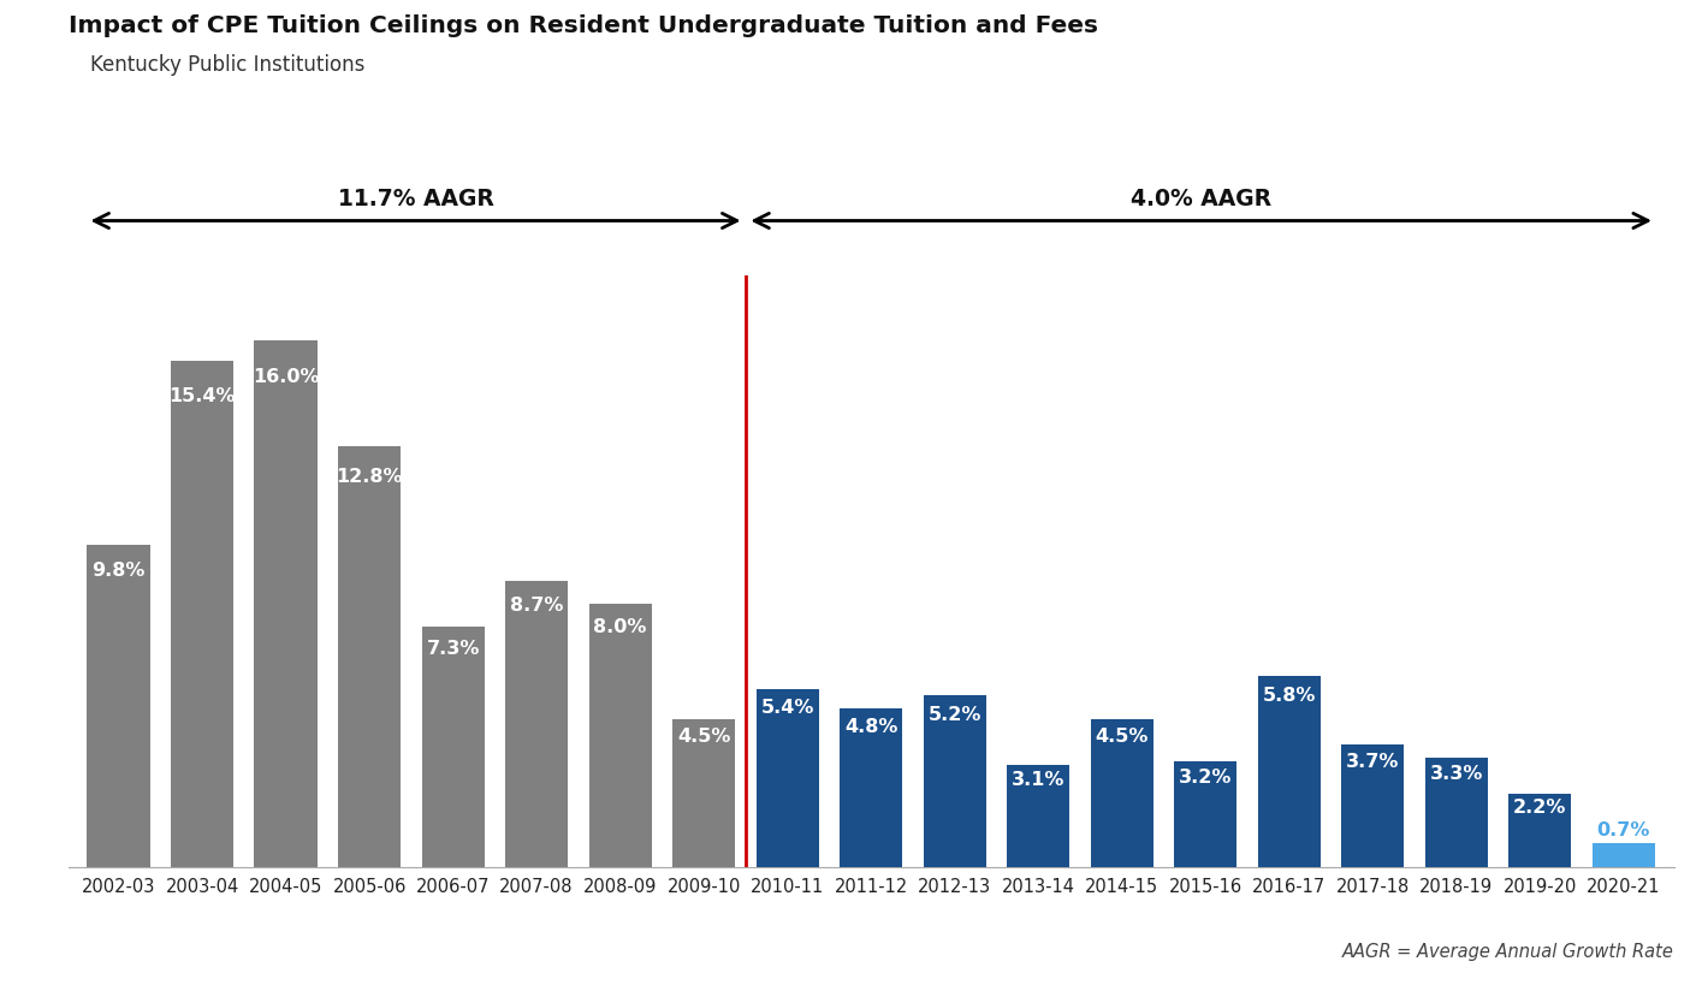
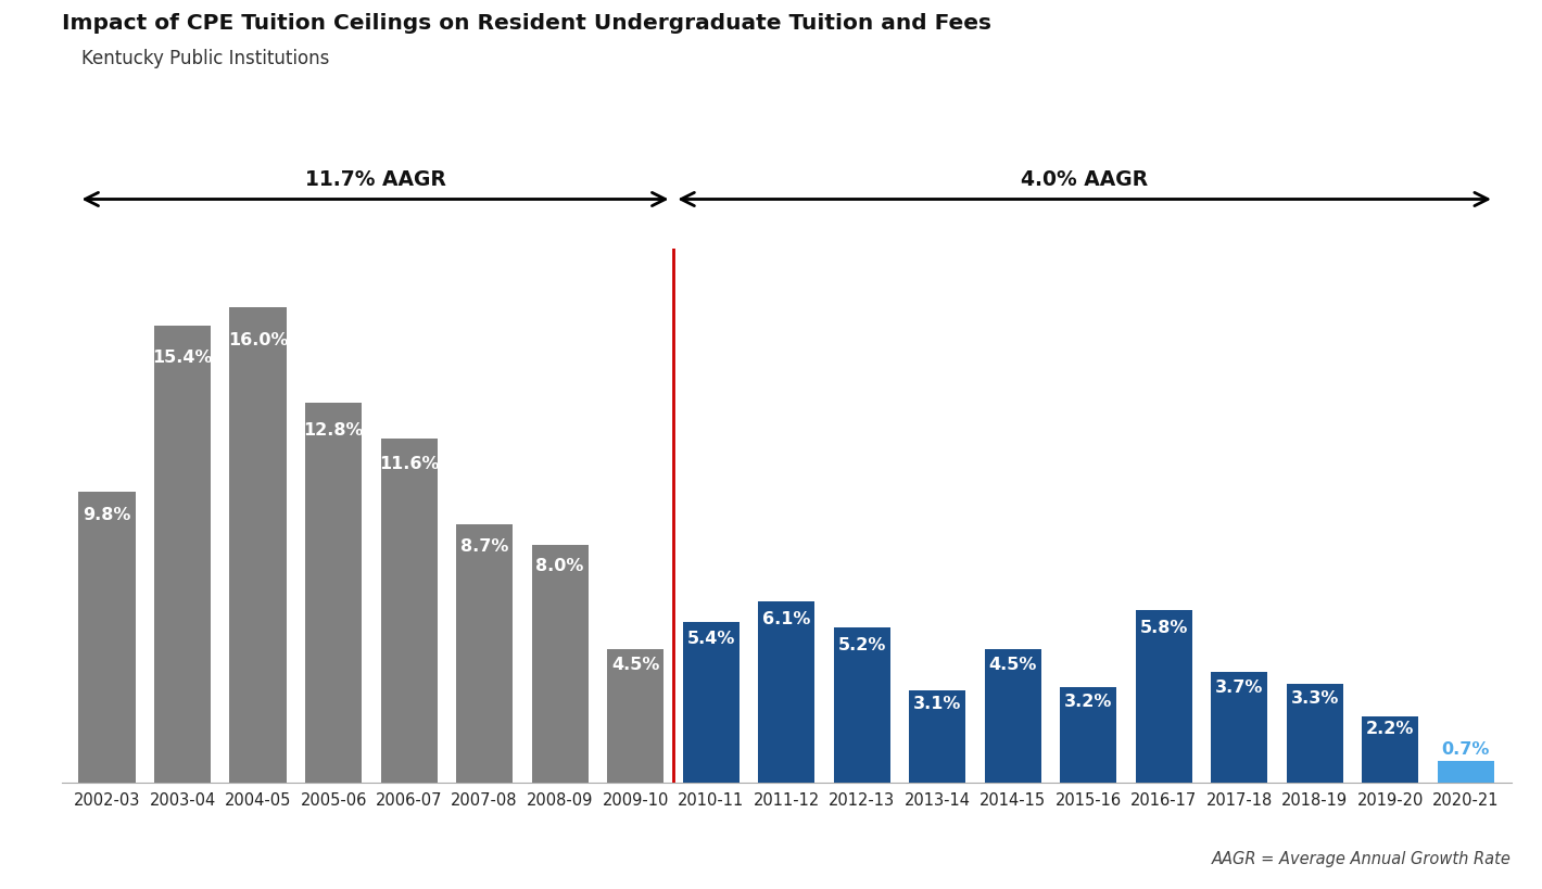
2006-07: 7.3% -> 11.6%
2011-12: 4.8% -> 6.1%
